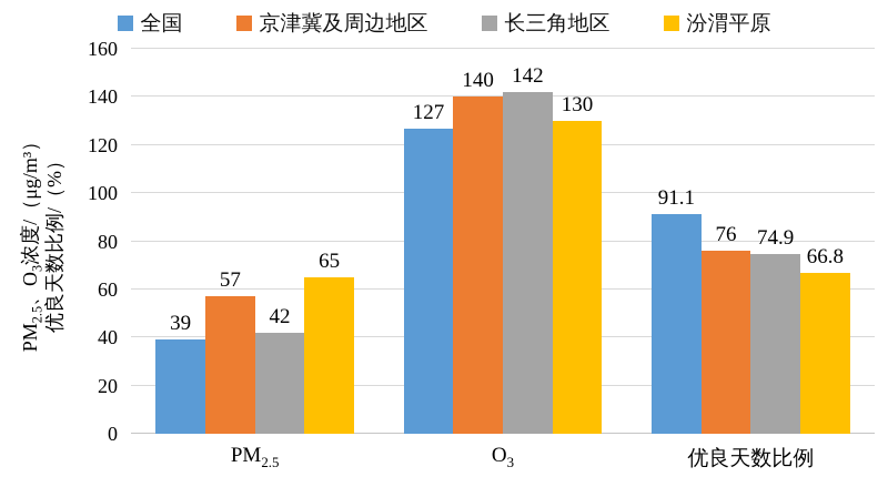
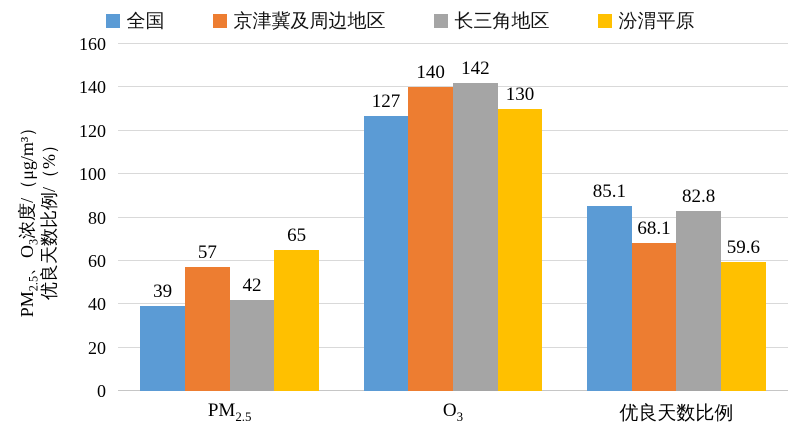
全国/优良天数比例: 91.1 -> 85.1
京津冀及周边地区/优良天数比例: 76 -> 68.1
长三角地区/优良天数比例: 74.9 -> 82.8
汾渭平原/优良天数比例: 66.8 -> 59.6
